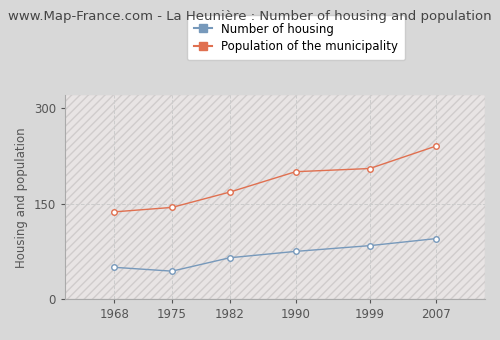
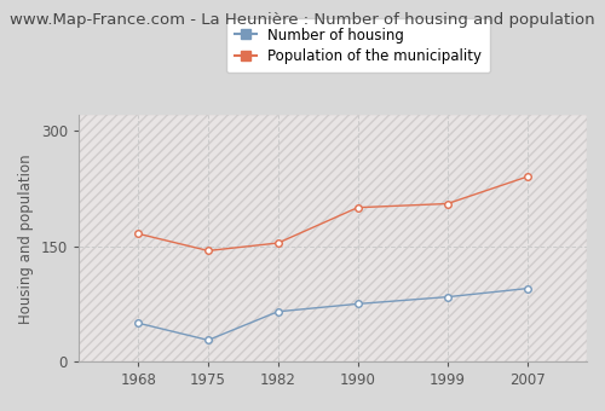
Population of the municipality/1968: 137 -> 166
Number of housing/1975: 44 -> 28
Population of the municipality/1982: 168 -> 154
